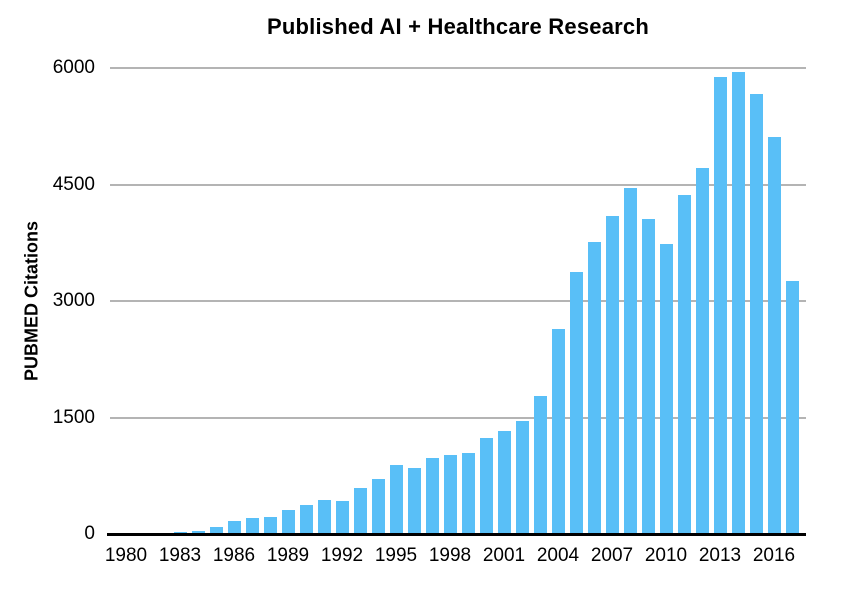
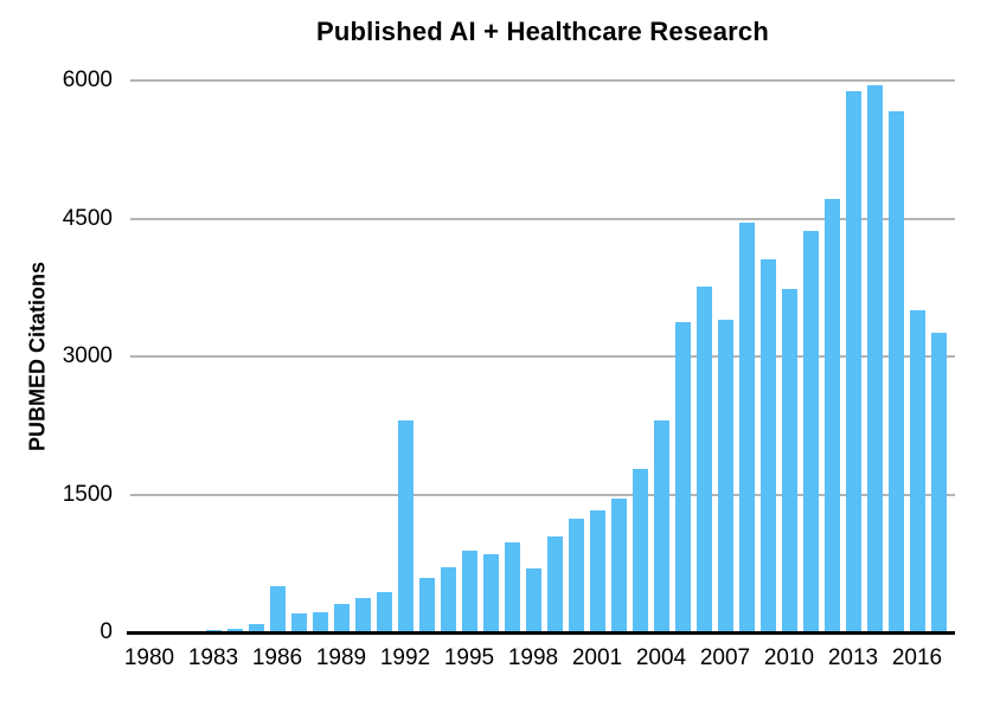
1986: 200 -> 500
1992: 400 -> 2300
1998: 1000 -> 700
2004: 2600 -> 2300
2007: 4100 -> 3400
2016: 5100 -> 3500
